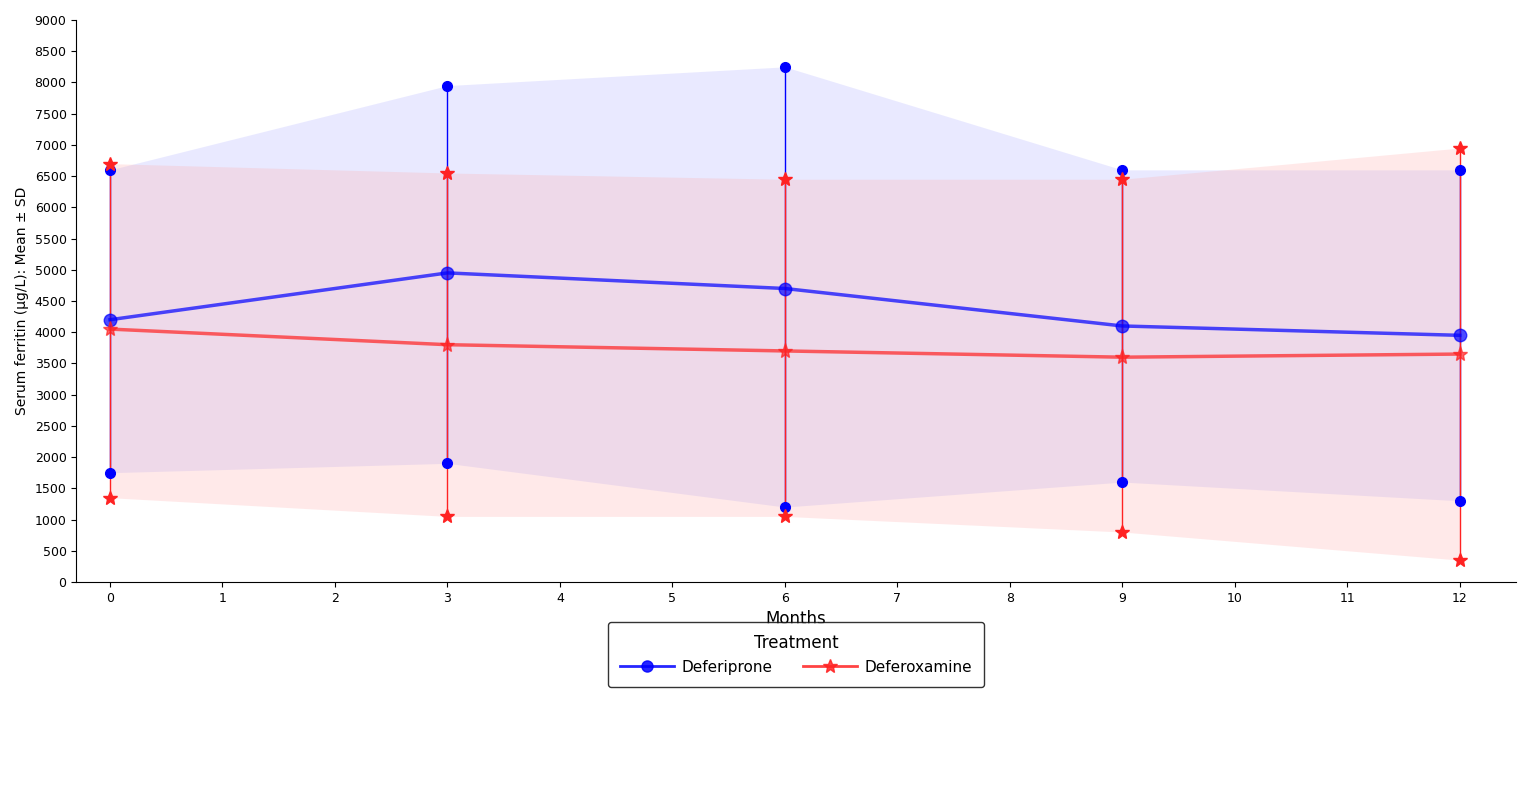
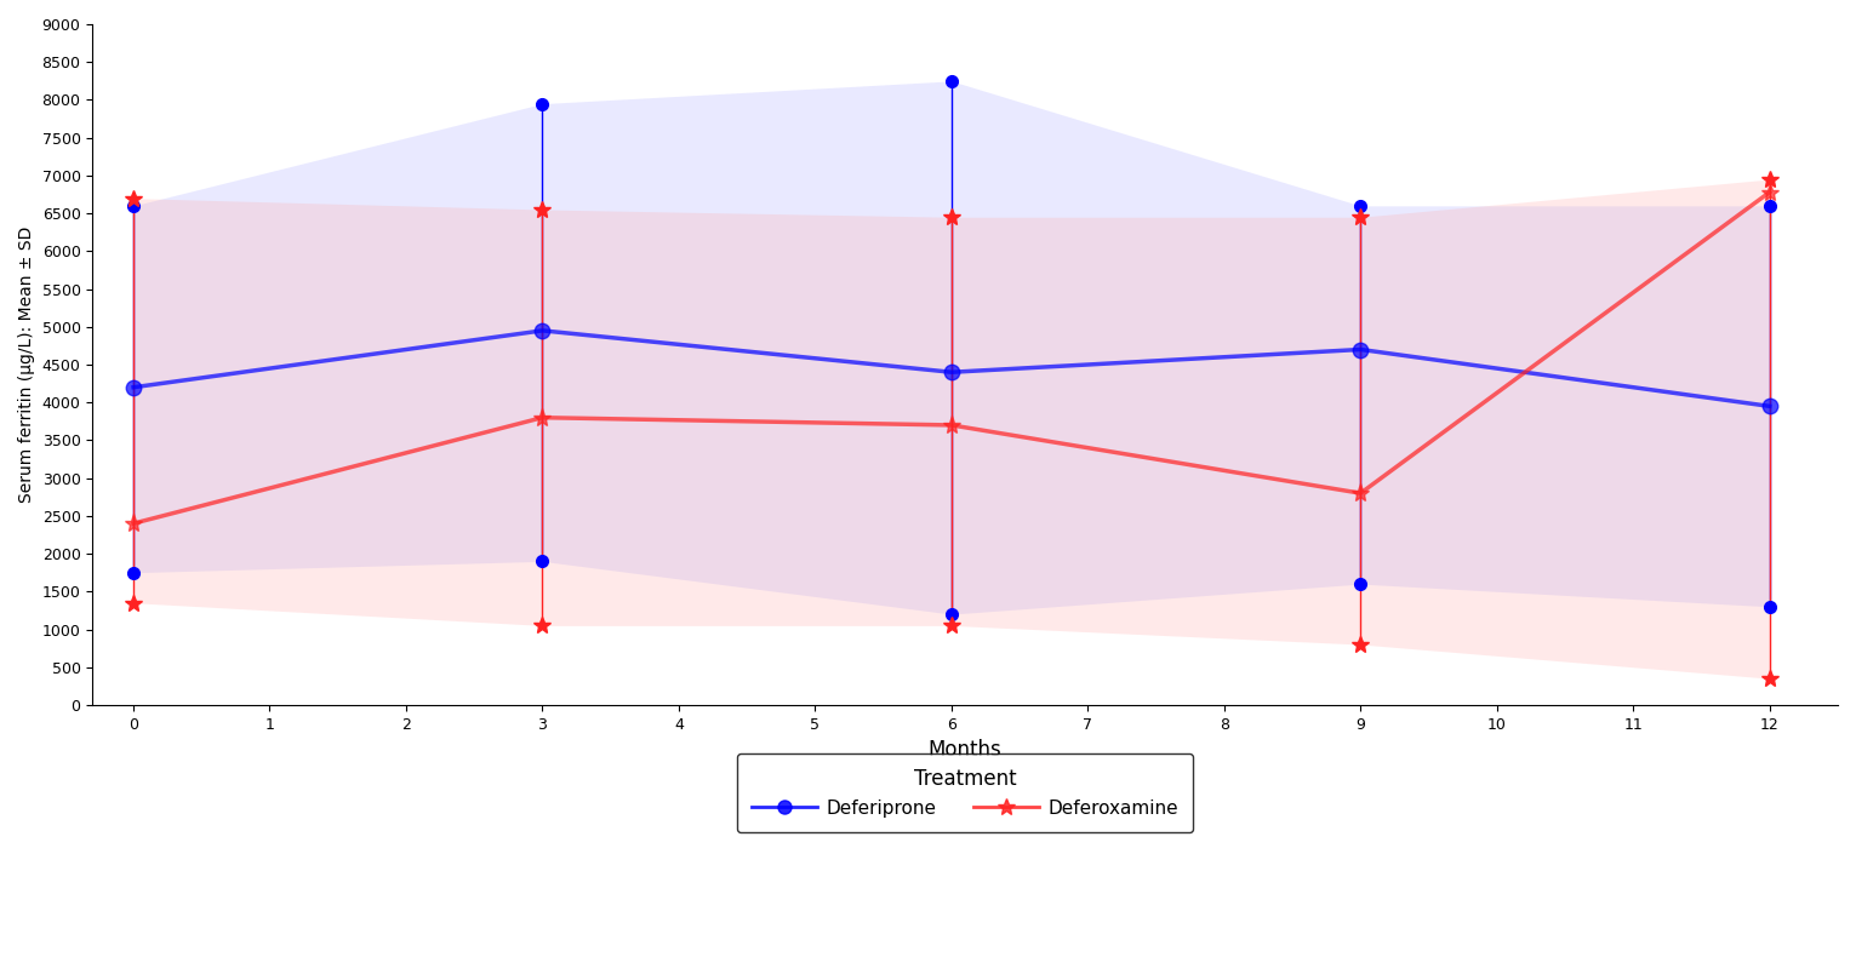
Deferoxamine/0: 4050 -> 2400
Deferiprone/6: 4700 -> 4400
Deferiprone/9: 4100 -> 4700
Deferoxamine/9: 3600 -> 2800
Deferoxamine/12: 3650 -> 6780
